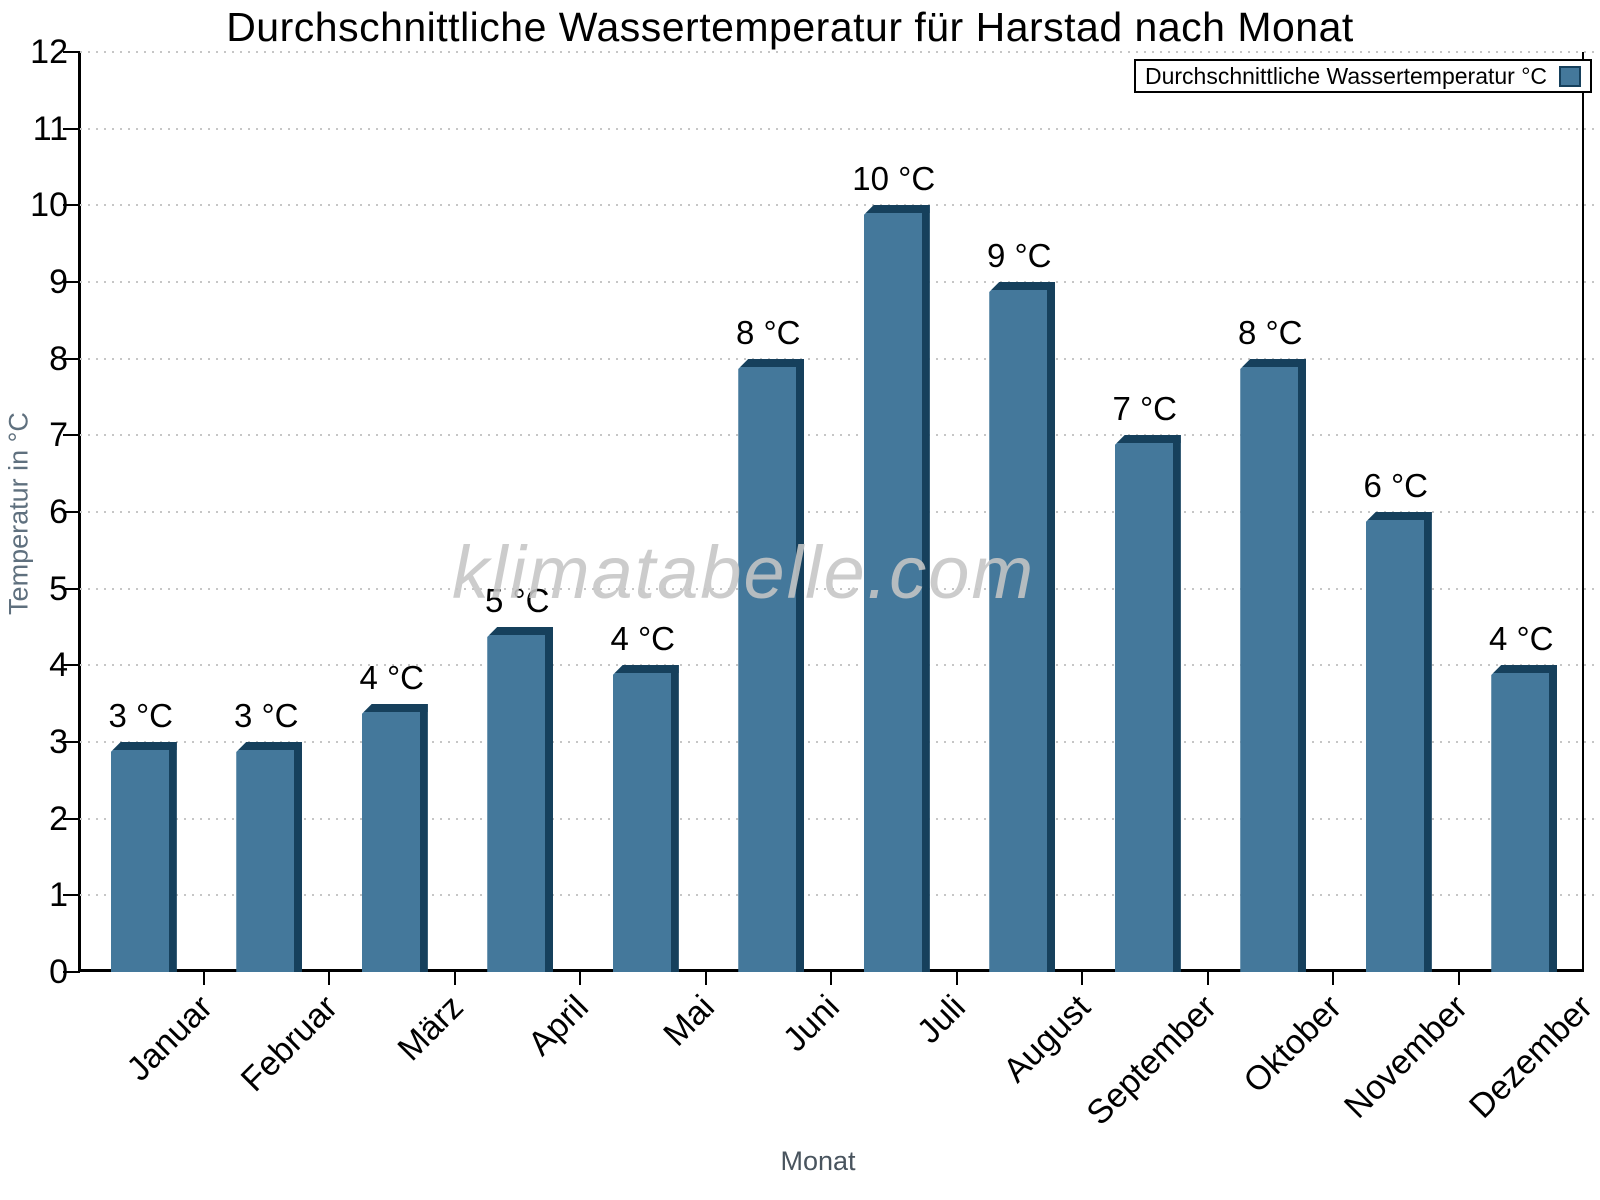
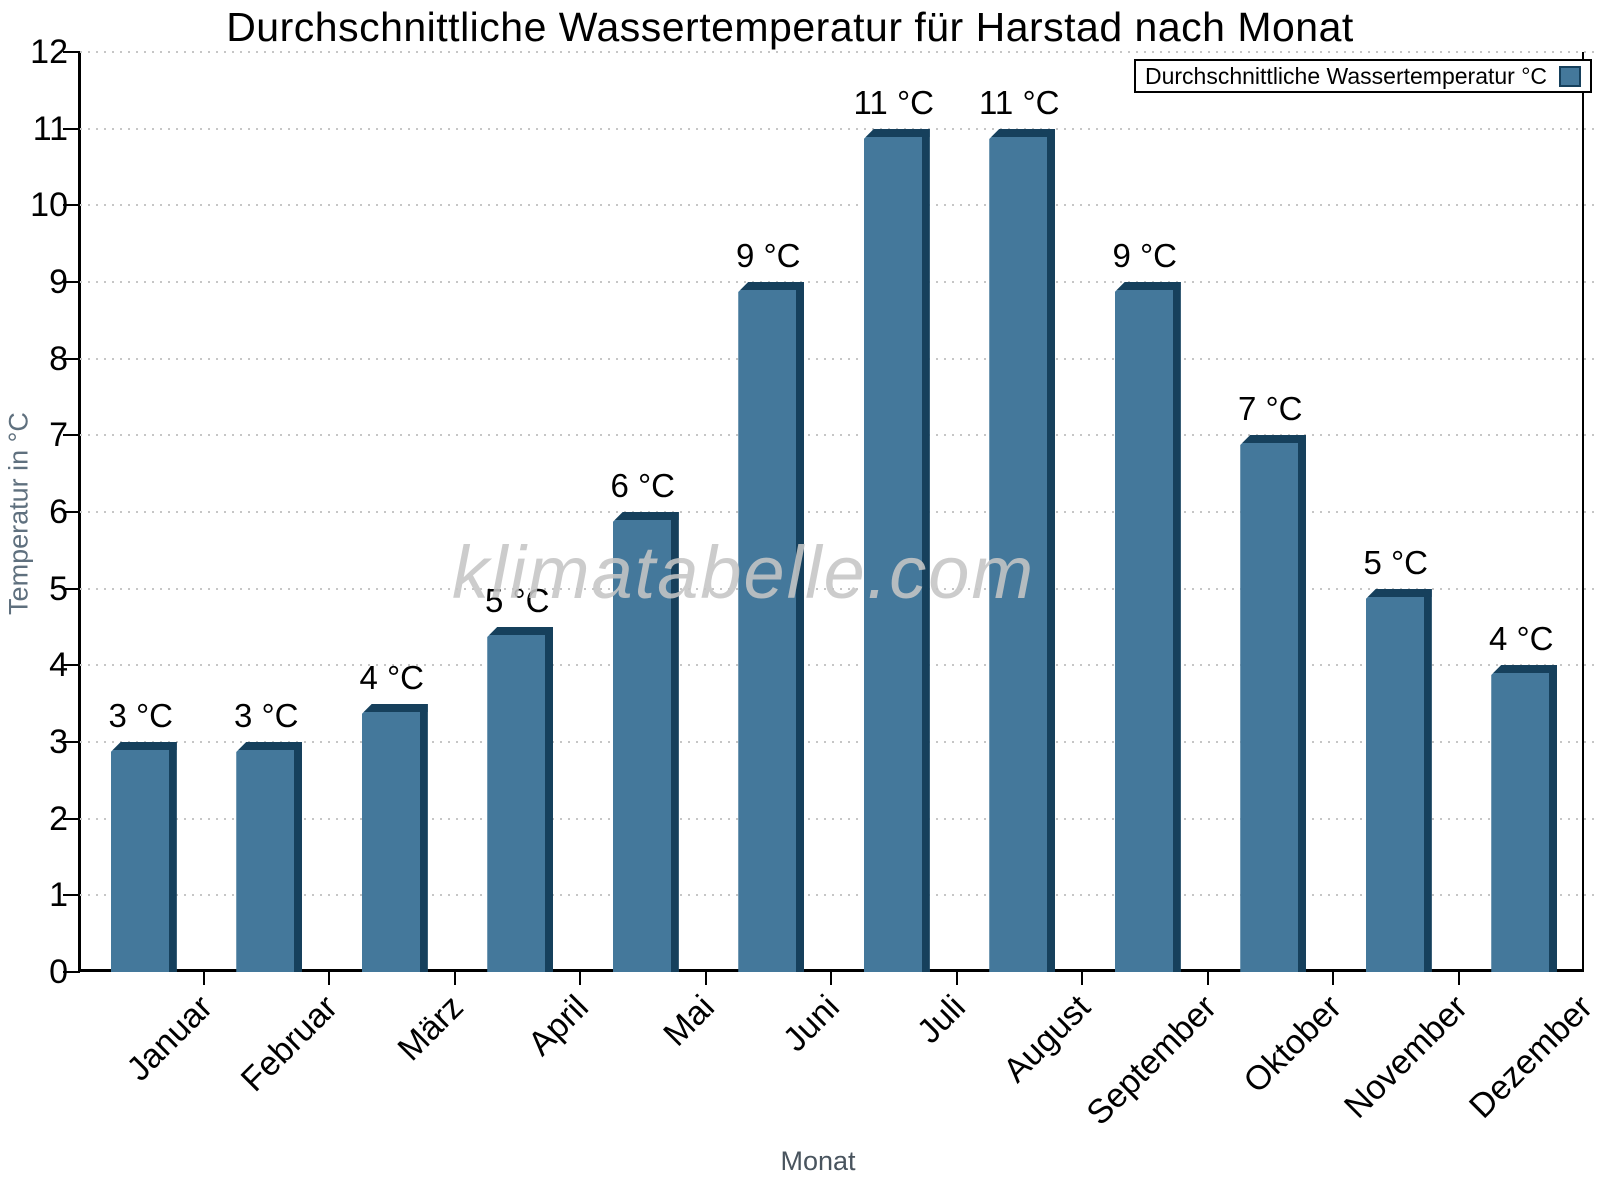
Mai: 4 -> 6
Juni: 8 -> 9
Juli: 10 -> 11
August: 9 -> 11
September: 7 -> 9
Oktober: 8 -> 7
November: 6 -> 5
